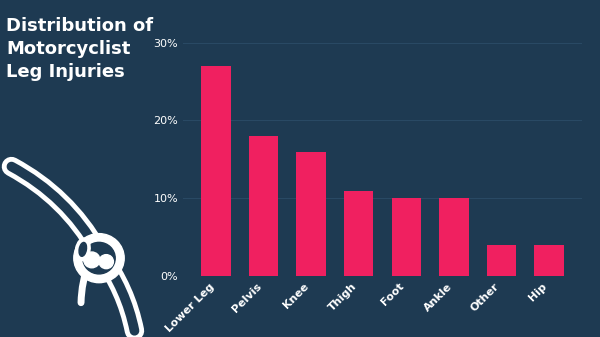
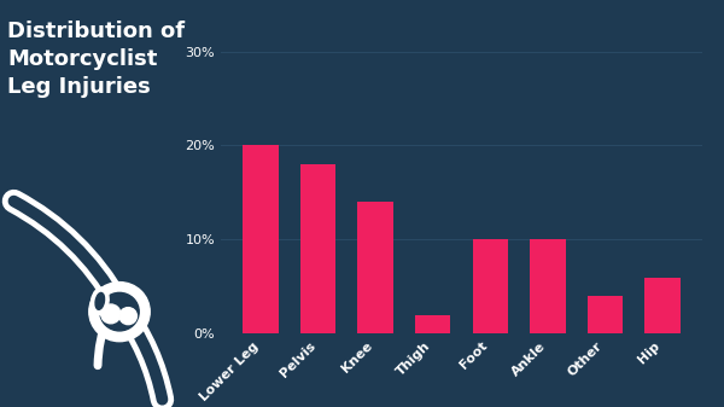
Lower Leg: 27% -> 20%
Knee: 16% -> 14%
Thigh: 11% -> 2%
Hip: 4% -> 6%
